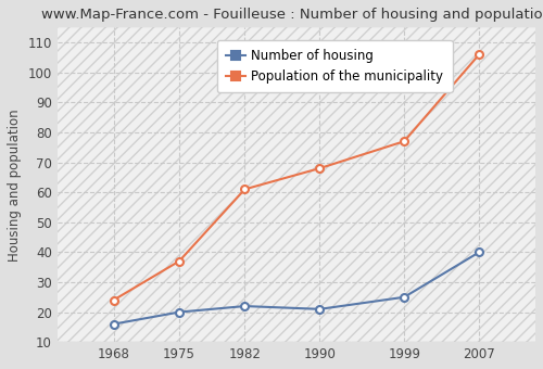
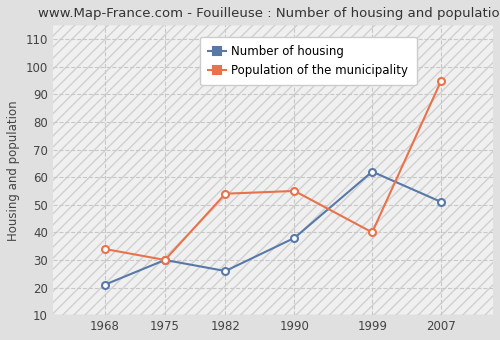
Number of housing/1968: 16 -> 21
Population of the municipality/1968: 24 -> 34
Number of housing/1975: 20 -> 30
Population of the municipality/1975: 37 -> 30
Number of housing/1982: 22 -> 26
Population of the municipality/1982: 61 -> 54
Number of housing/1990: 21 -> 38
Population of the municipality/1990: 68 -> 55
Number of housing/1999: 25 -> 62
Population of the municipality/1999: 77 -> 40
Number of housing/2007: 40 -> 51
Population of the municipality/2007: 106 -> 95
